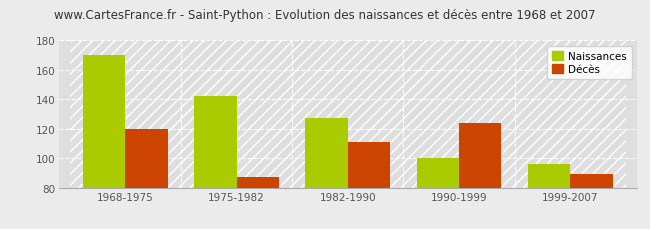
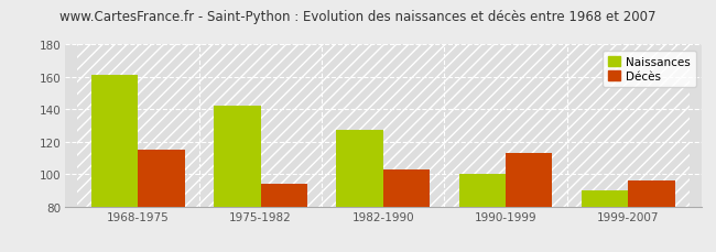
Naissances/1968-1975: 170 -> 161
Décès/1968-1975: 120 -> 115
Décès/1975-1982: 87 -> 94
Décès/1982-1990: 111 -> 103
Décès/1990-1999: 124 -> 113
Naissances/1999-2007: 96 -> 90
Décès/1999-2007: 89 -> 96
